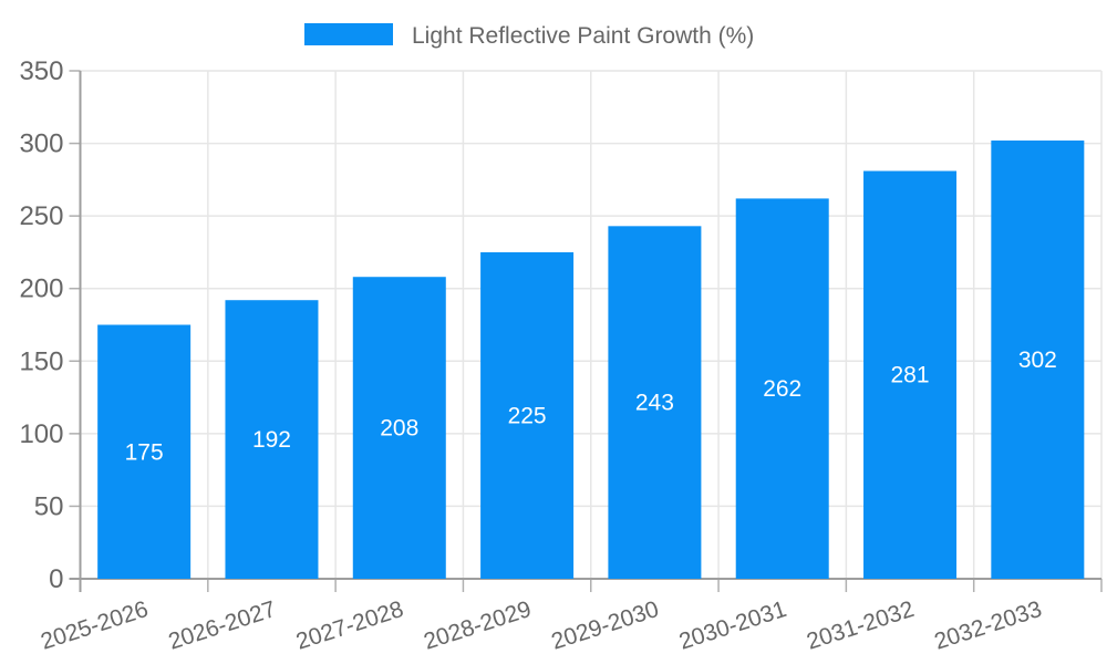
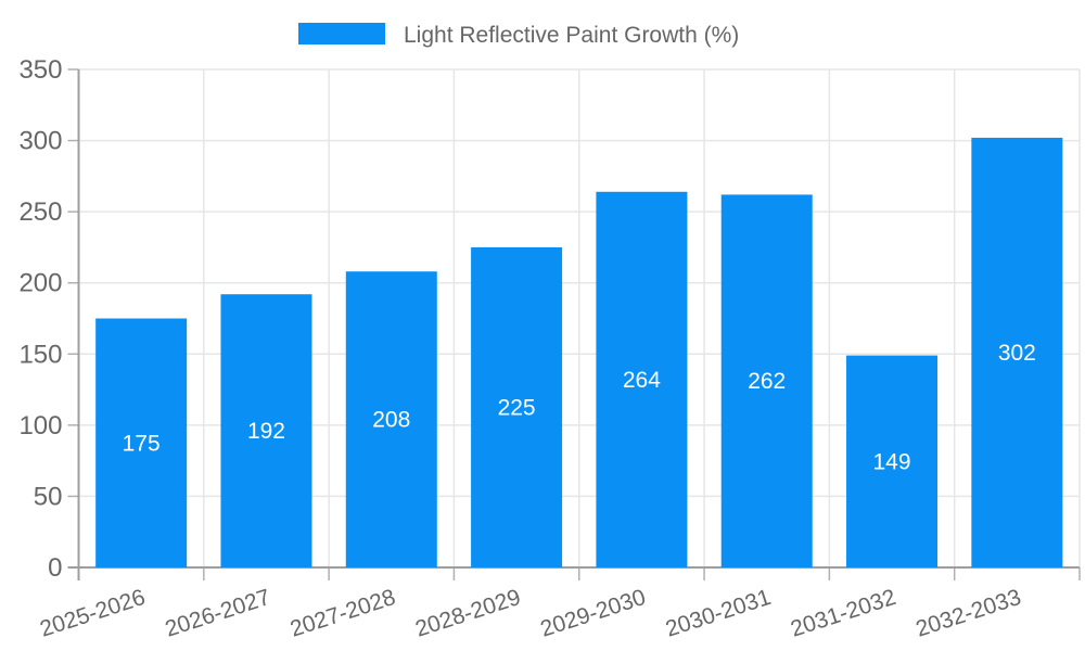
2029-2030: 243 -> 264
2031-2032: 281 -> 149
